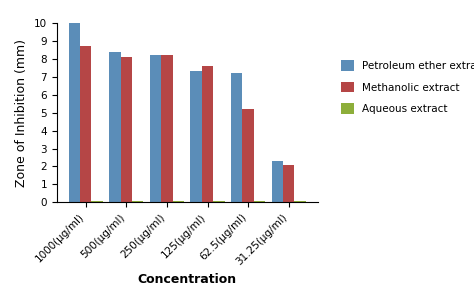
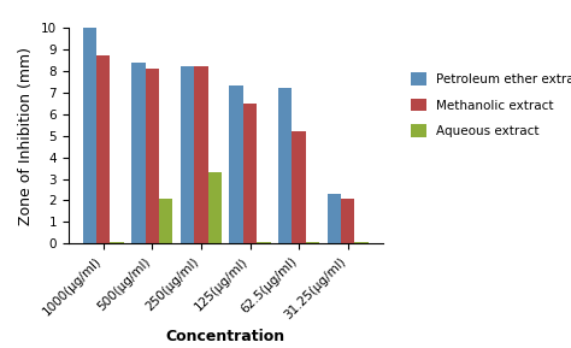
Aqueous extract/500(μg/ml): 0.1 -> 2.1
Aqueous extract/250(μg/ml): 0.1 -> 3.3
Methanolic extract/125(μg/ml): 7.6 -> 6.5
